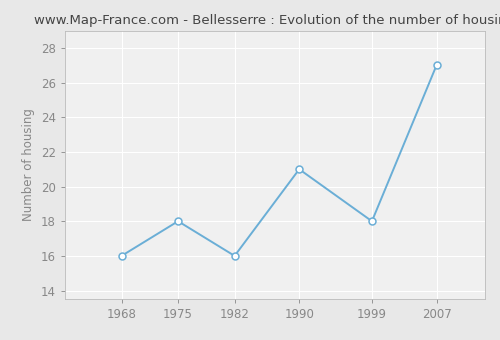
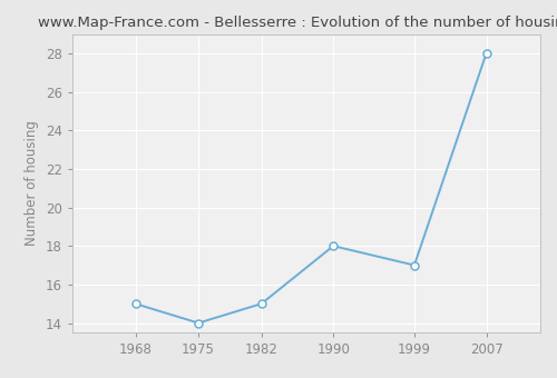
1968: 16 -> 15
1975: 18 -> 14
1982: 16 -> 15
1990: 21 -> 18
1999: 18 -> 17
2007: 27 -> 28
